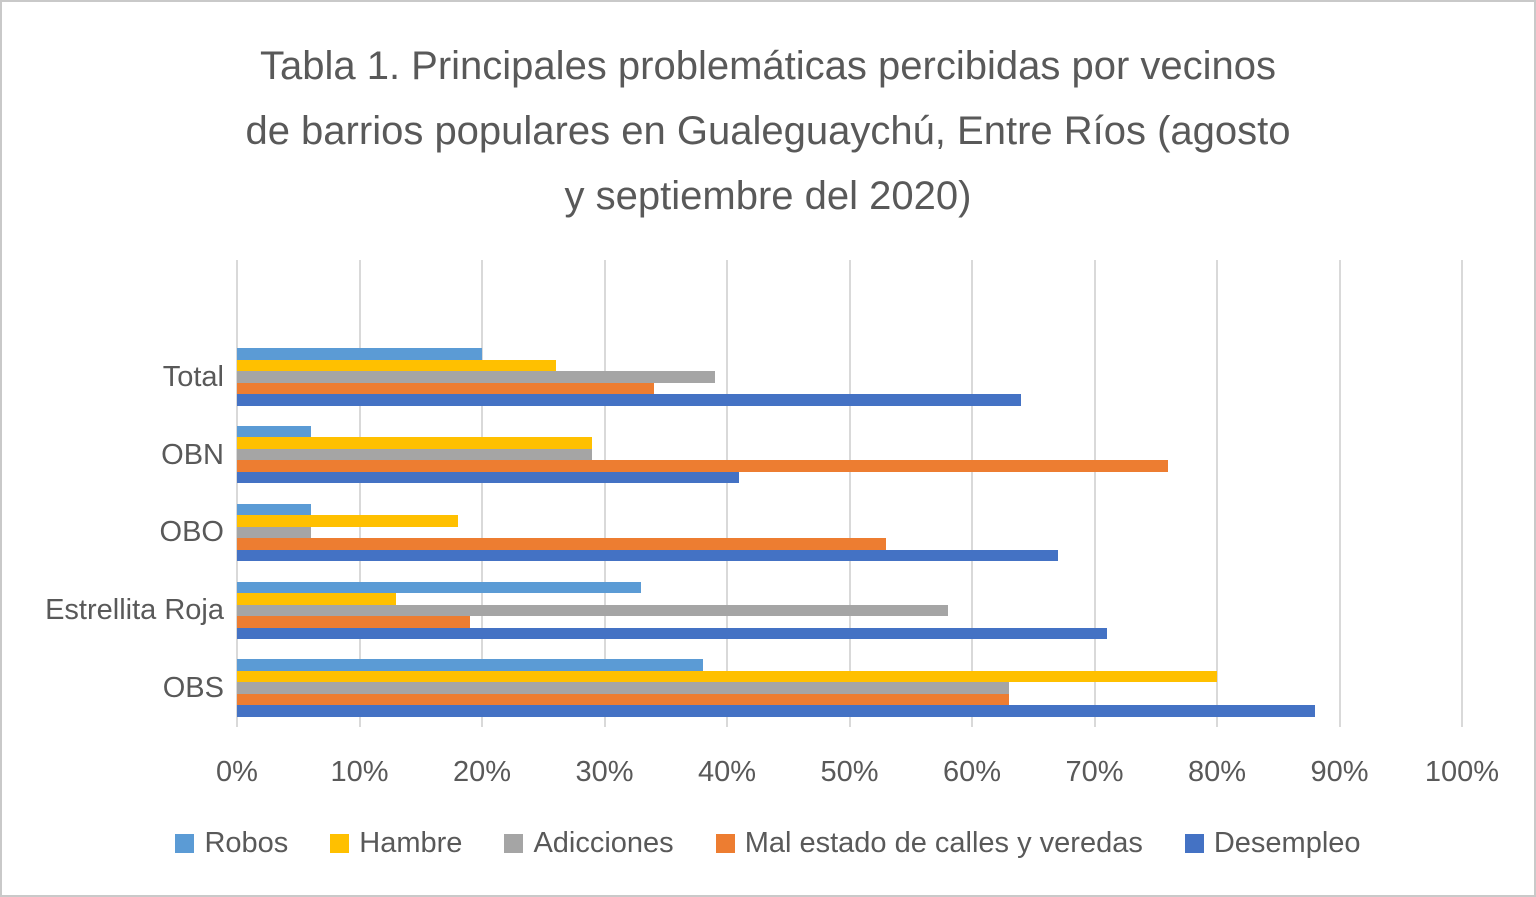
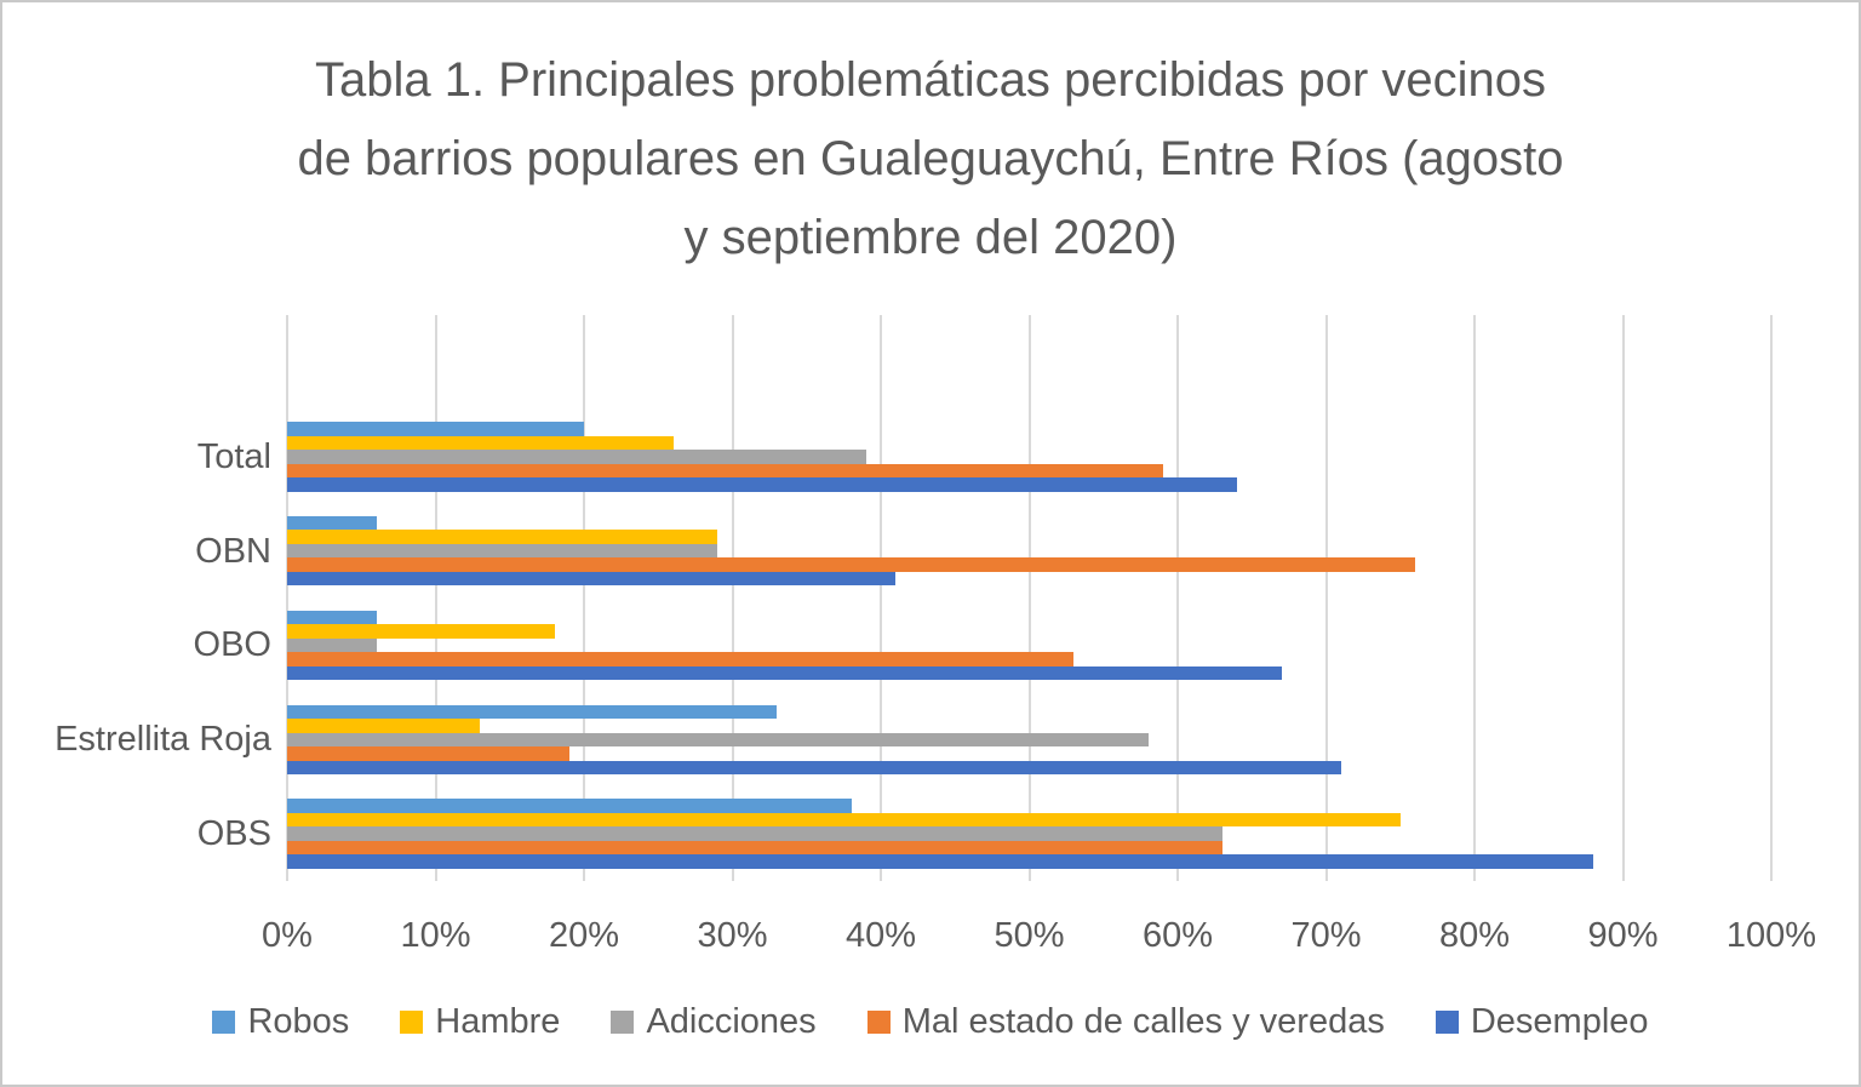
Mal estado de calles y veredas/Total: 34% -> 59%
Hambre/OBS: 80% -> 75%
